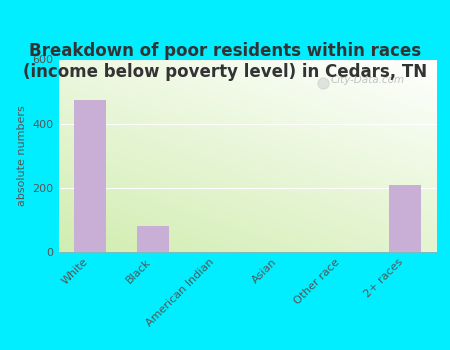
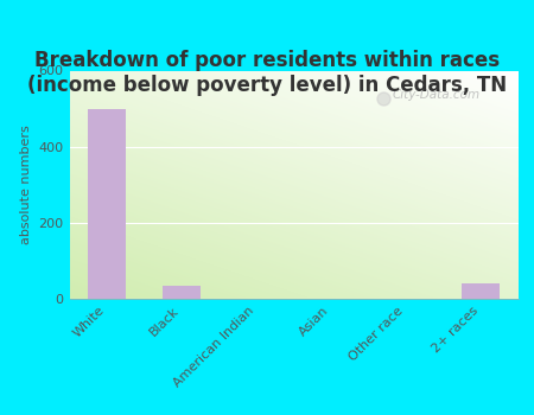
White: 475 -> 500
Black: 80 -> 35
2+ races: 210 -> 42
